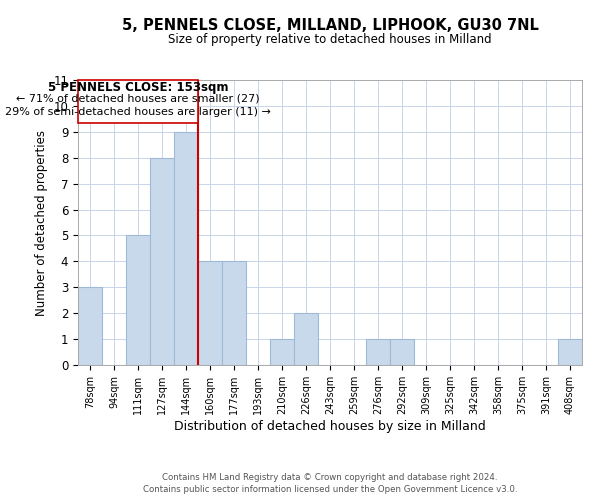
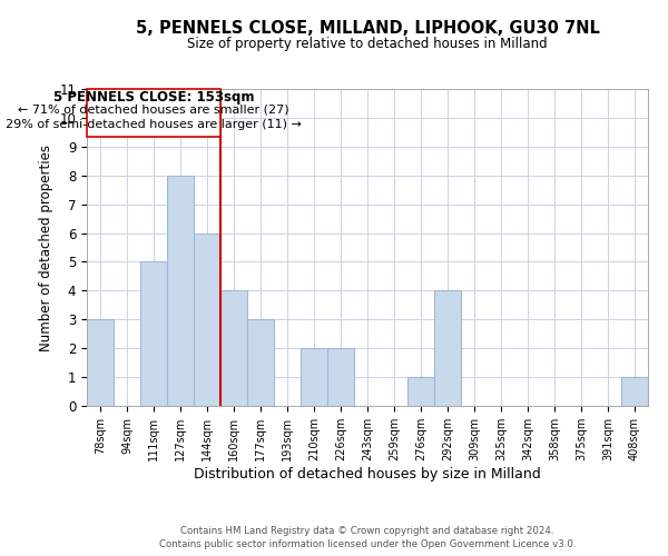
144sqm: 9 -> 6
177sqm: 4 -> 3
210sqm: 1 -> 2
292sqm: 1 -> 4
